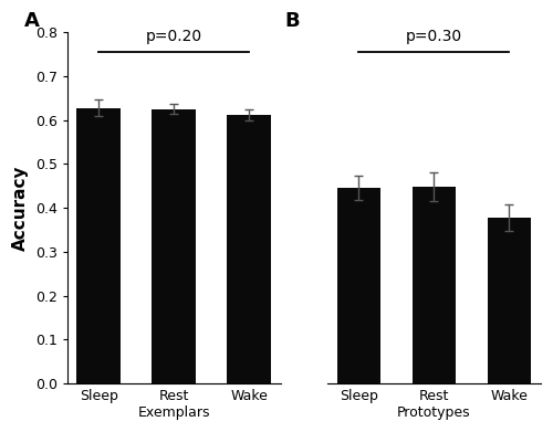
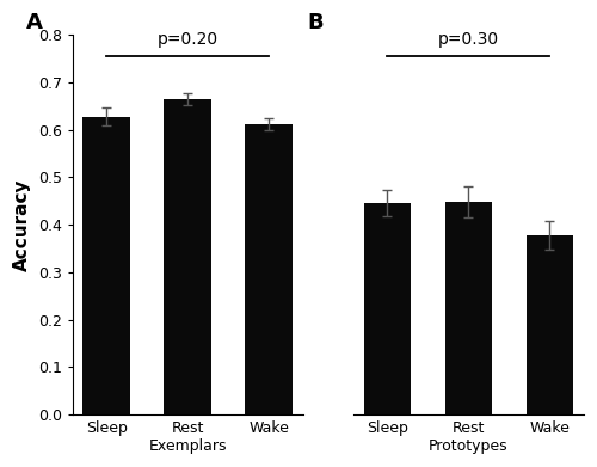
Rest Exemplars: 0.625 -> 0.665
